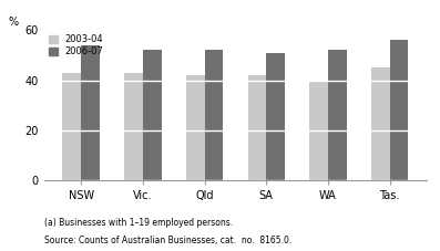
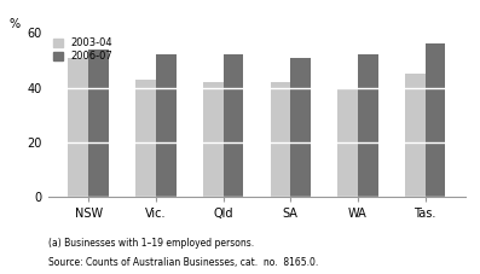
2003-04/NSW: 43 -> 51
